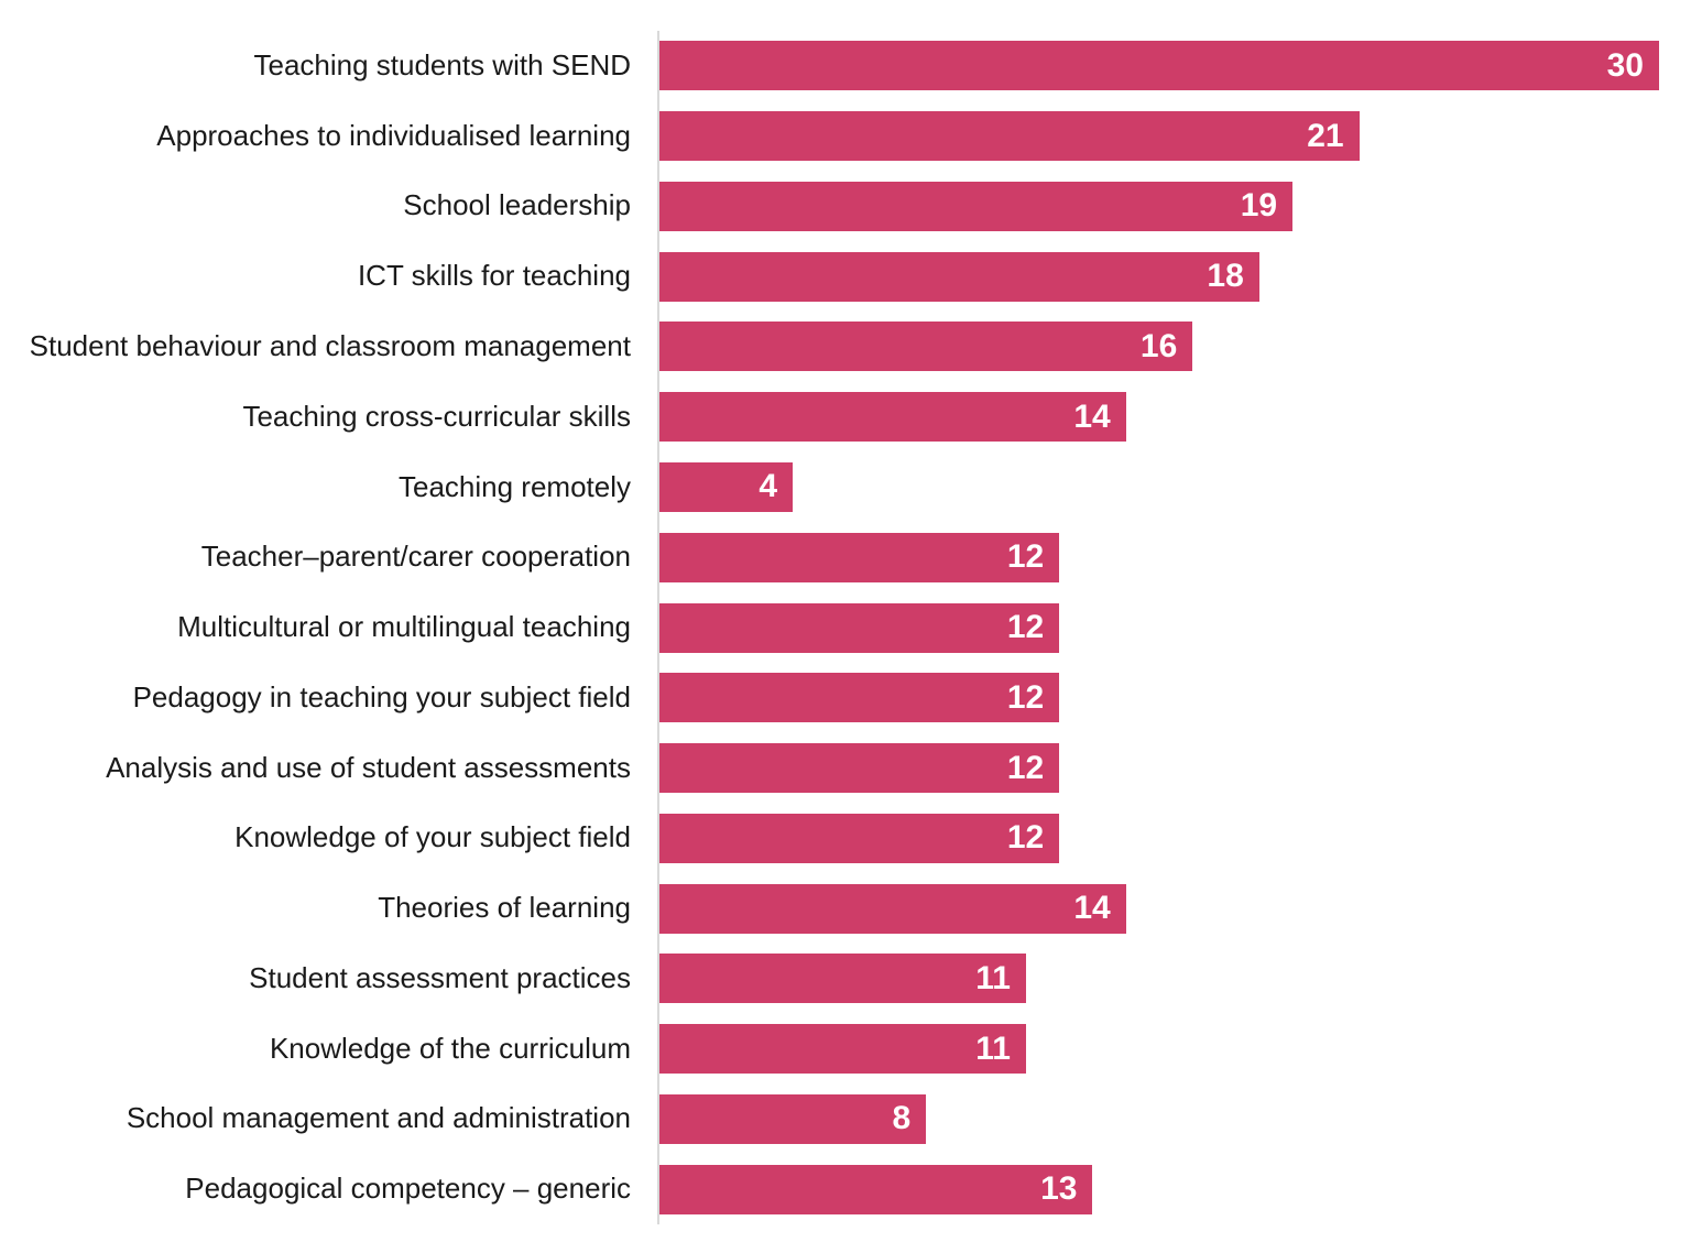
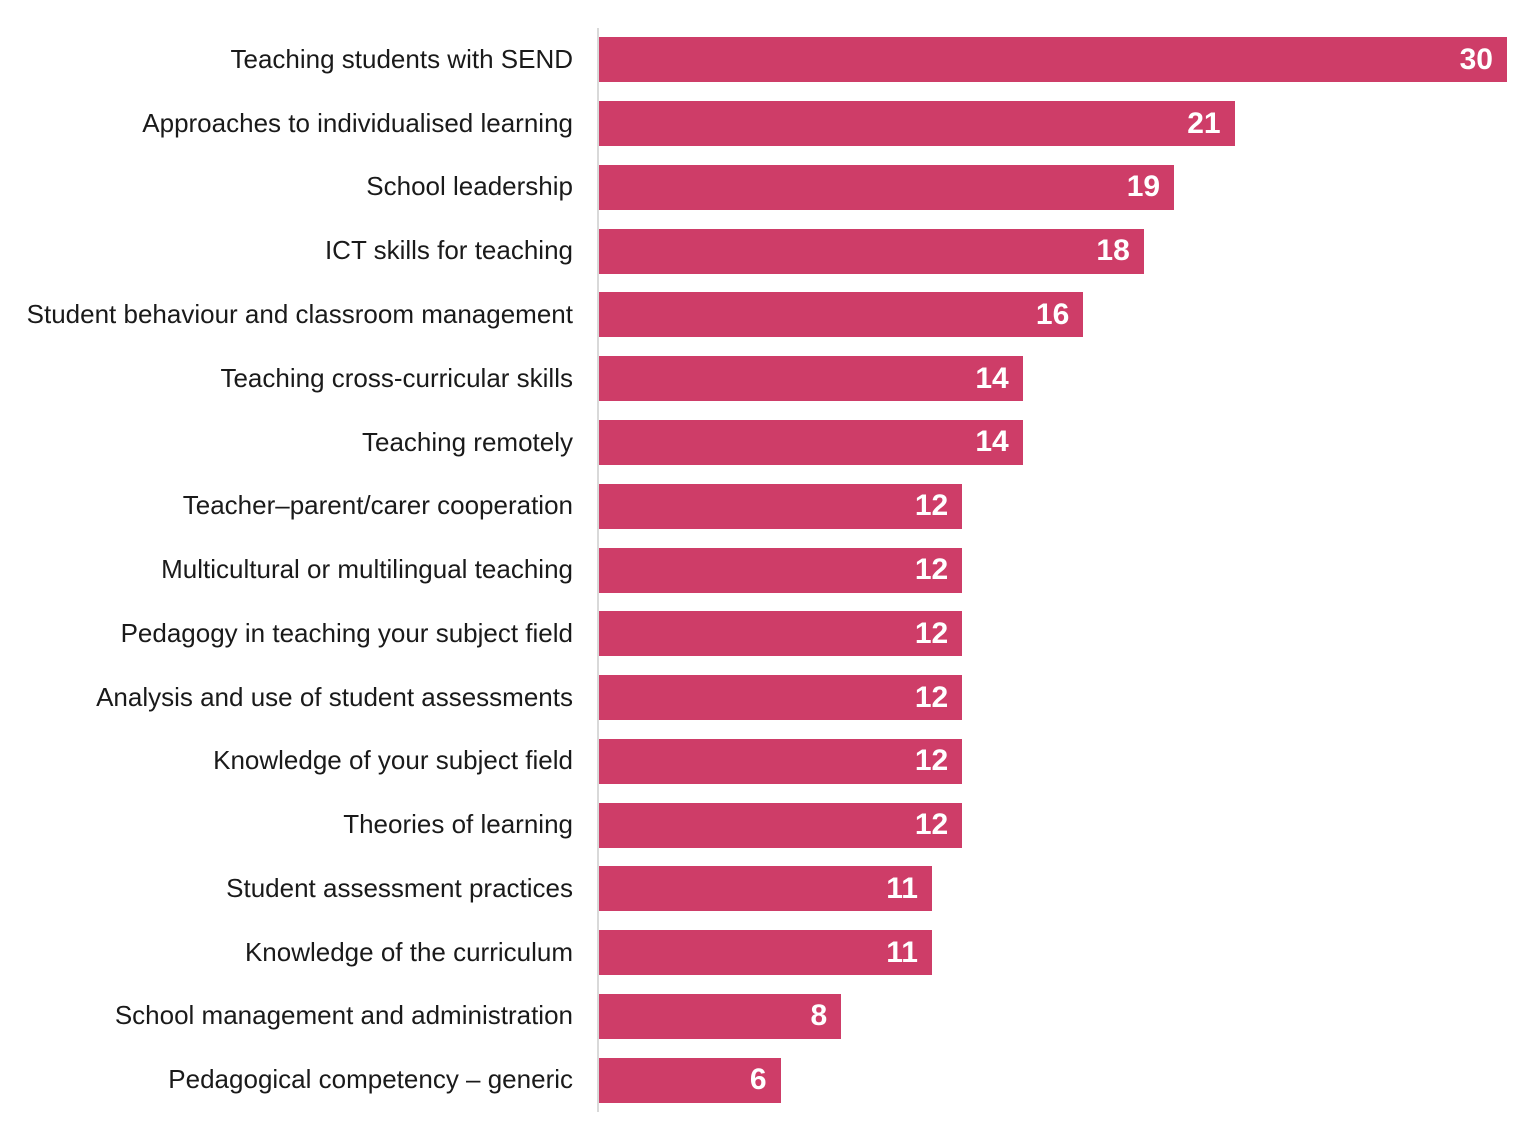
Teaching remotely: 4 -> 14
Theories of learning: 14 -> 12
Pedagogical competency – generic: 13 -> 6
